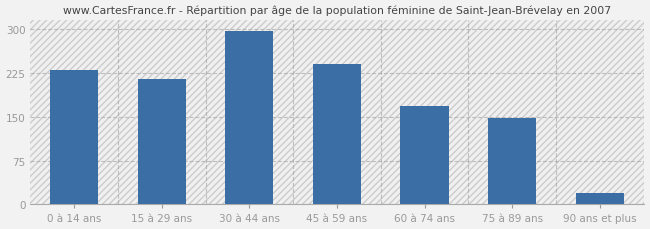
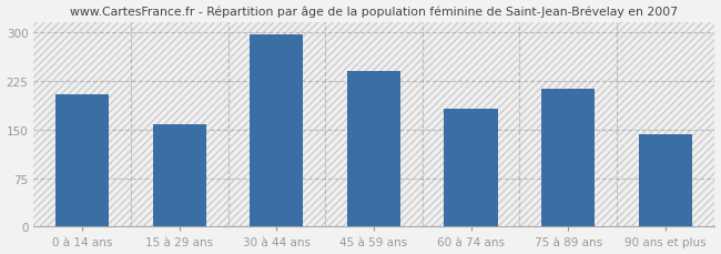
0 à 14 ans: 230 -> 204
15 à 29 ans: 215 -> 158
60 à 74 ans: 168 -> 182
75 à 89 ans: 148 -> 212
90 ans et plus: 20 -> 142
